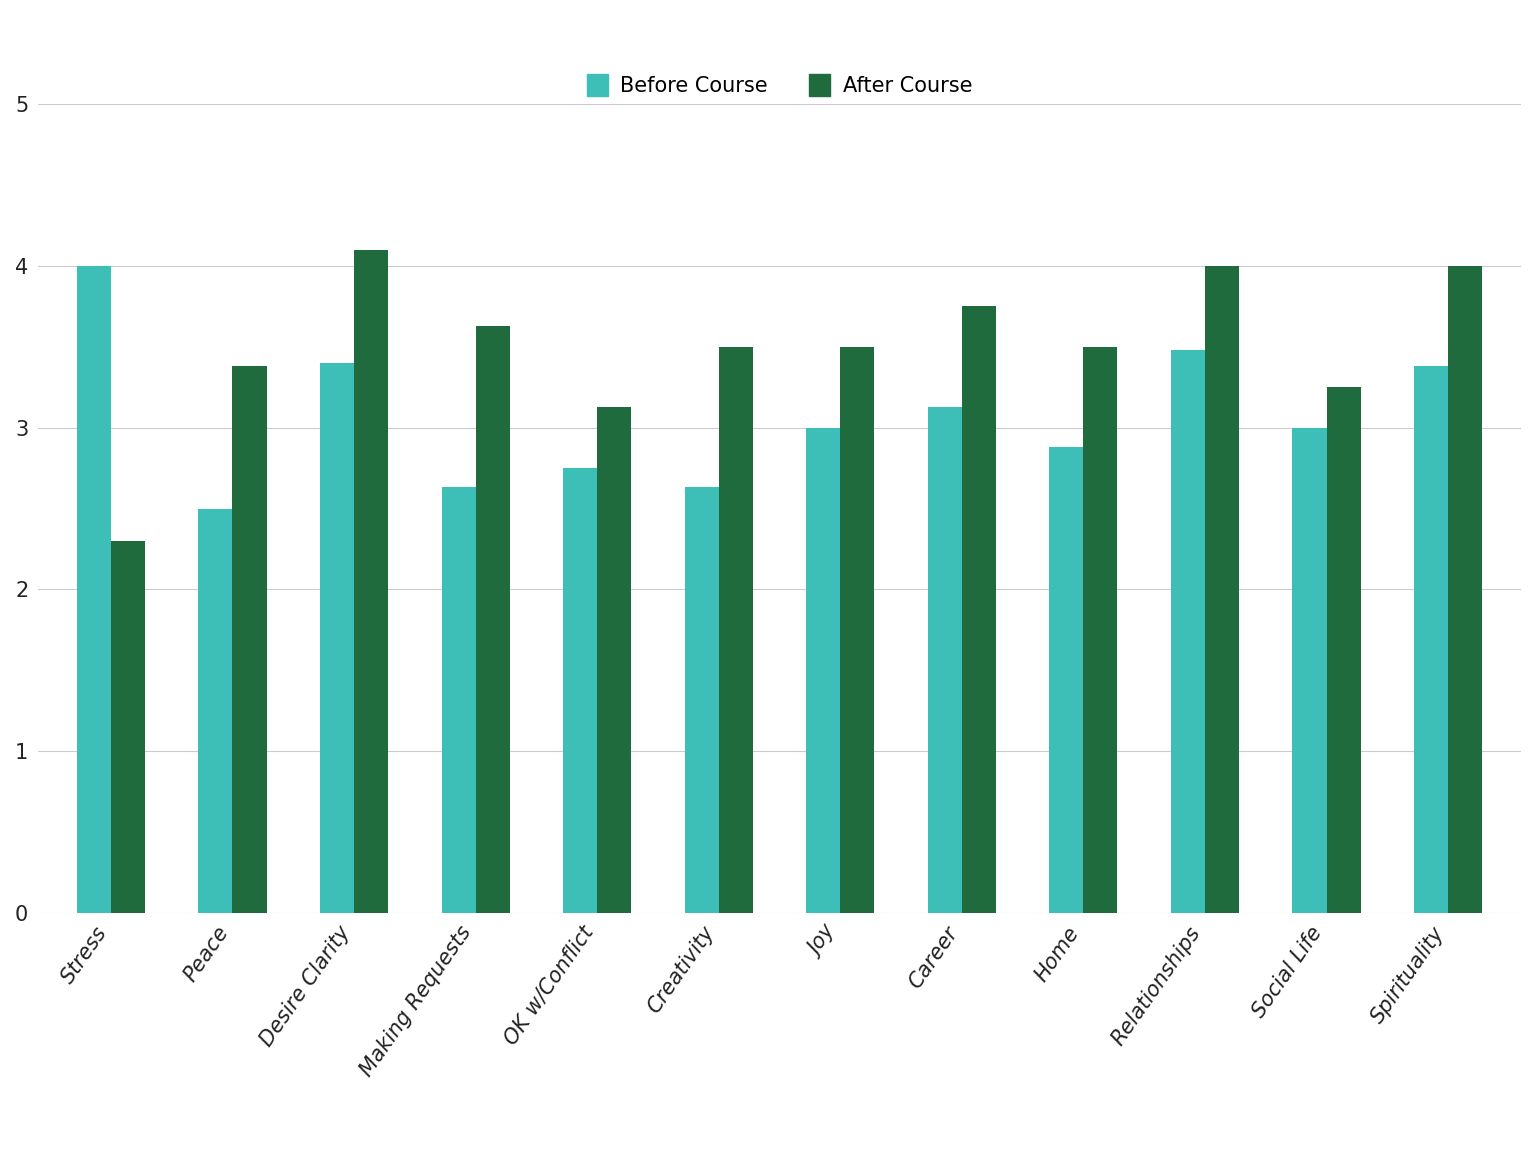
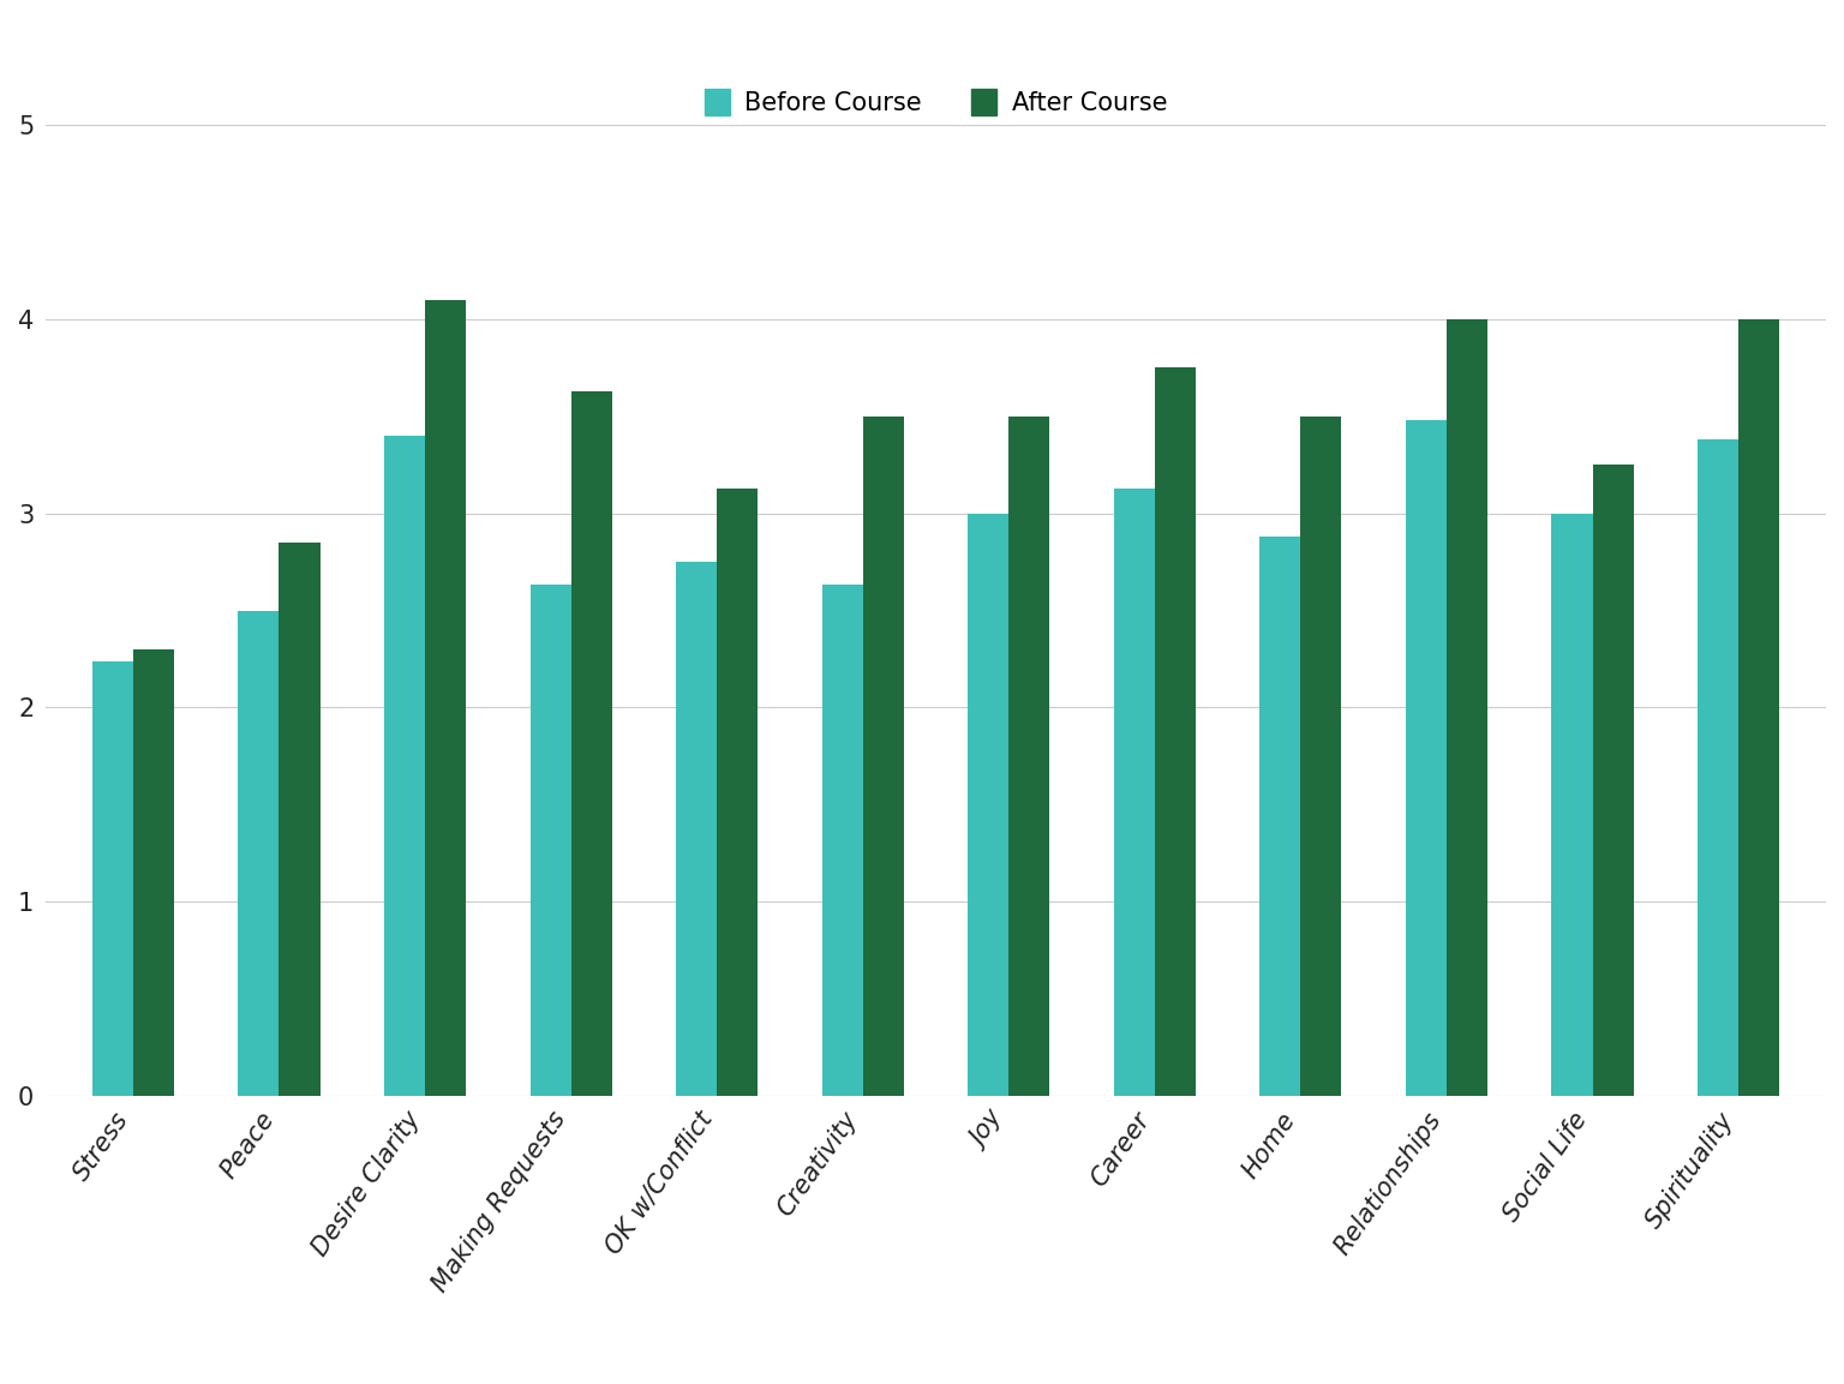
Before Course/Stress: 4.00 -> 2.24
After Course/Peace: 3.38 -> 2.85
